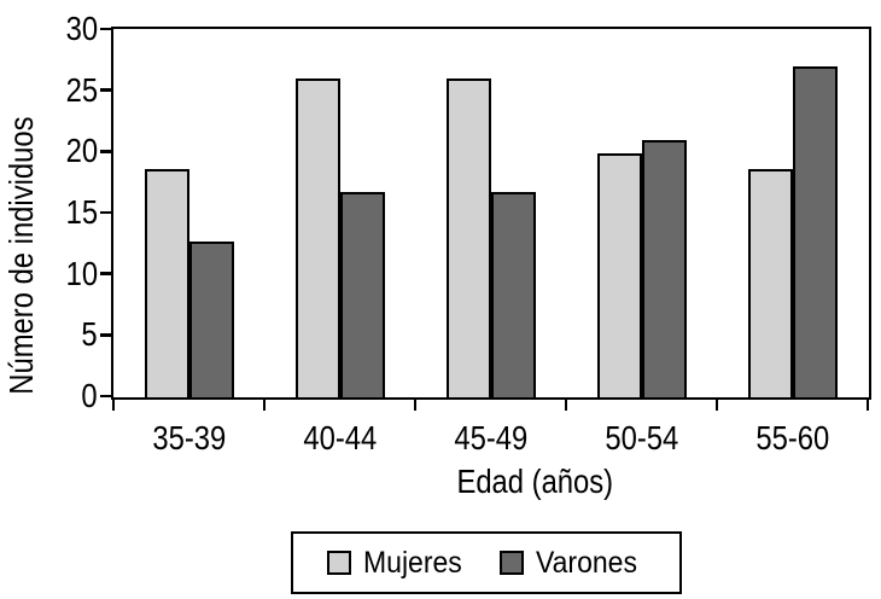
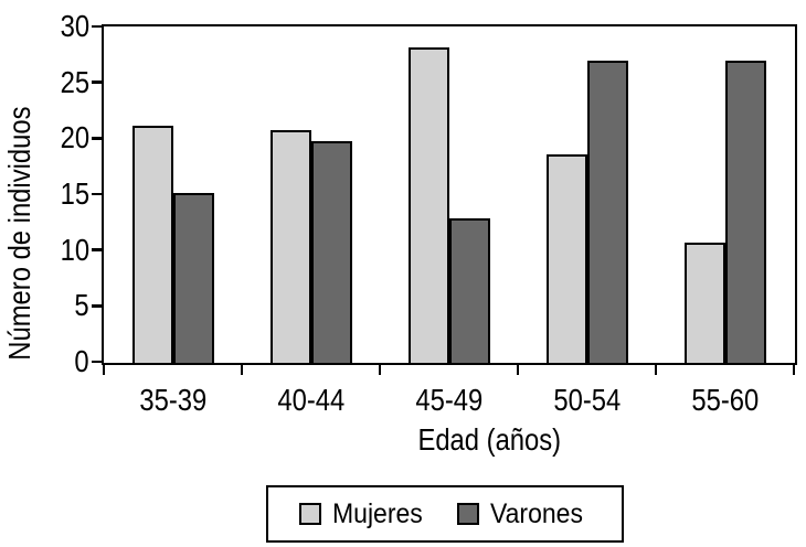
Mujeres/35-39: 18.7 -> 21.2
Varones/35-39: 12.7 -> 15.2
Mujeres/40-44: 26.1 -> 20.8
Varones/40-44: 16.8 -> 19.8
Mujeres/45-49: 26.1 -> 28.2
Varones/45-49: 16.8 -> 12.9
Mujeres/50-54: 19.9 -> 18.7
Varones/50-54: 21.0 -> 27.0
Mujeres/55-60: 18.7 -> 10.8
